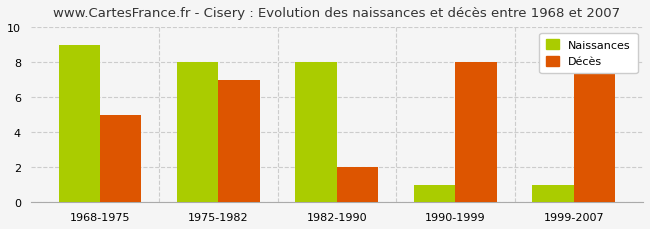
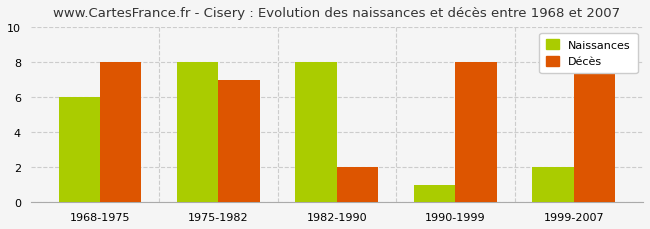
Naissances/1968-1975: 9 -> 6
Décès/1968-1975: 5 -> 8
Naissances/1999-2007: 1 -> 2
